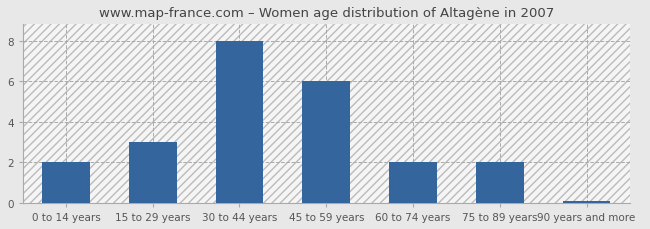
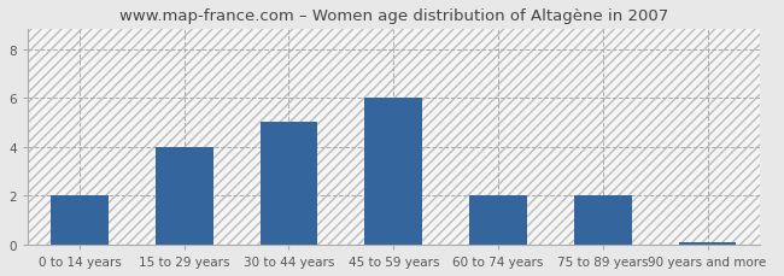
15 to 29 years: 3.00 -> 4.00
30 to 44 years: 8.00 -> 5.00
